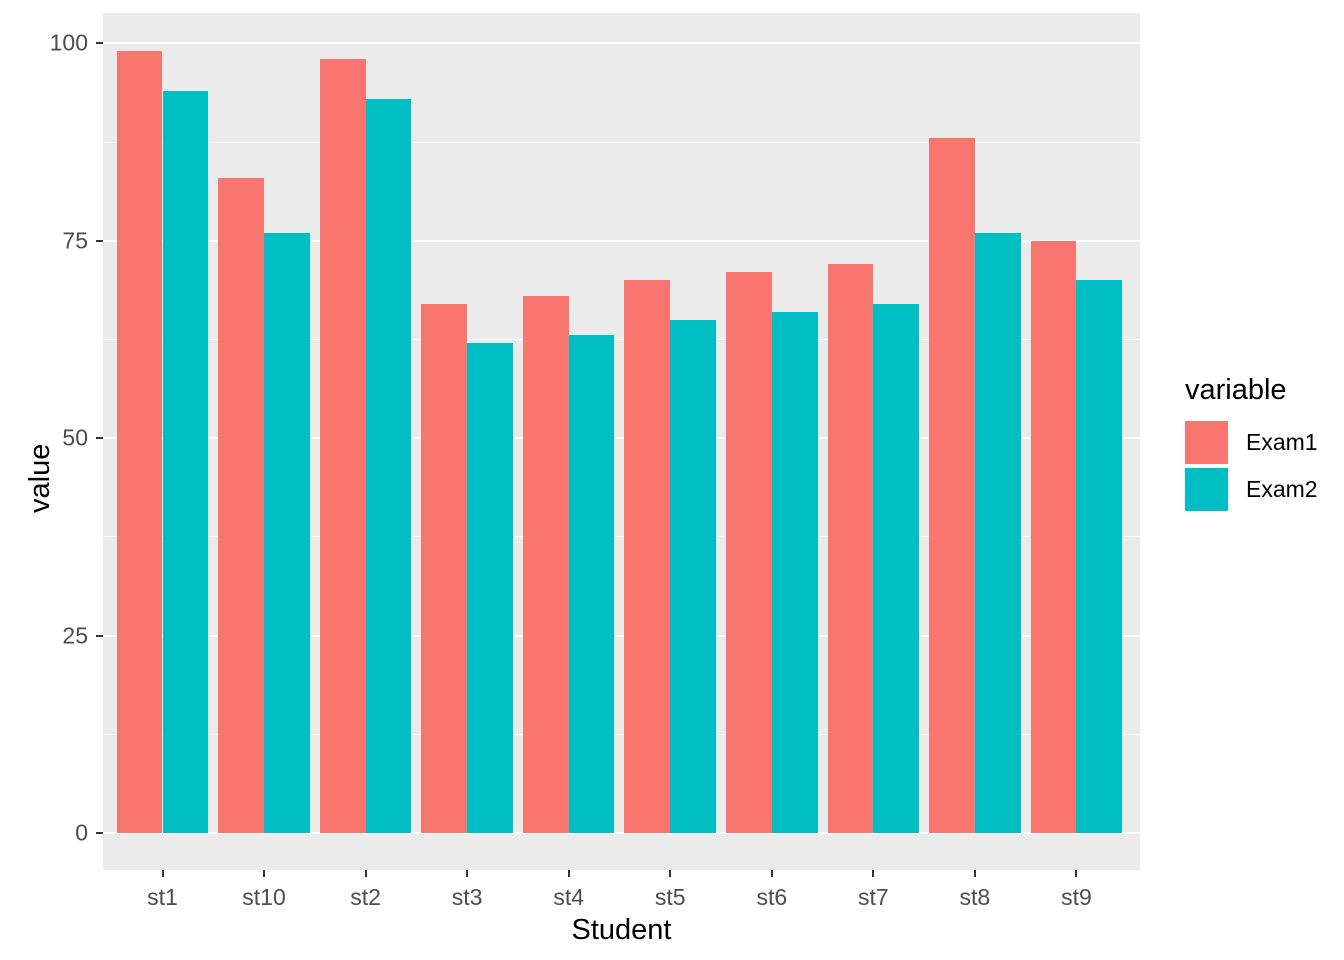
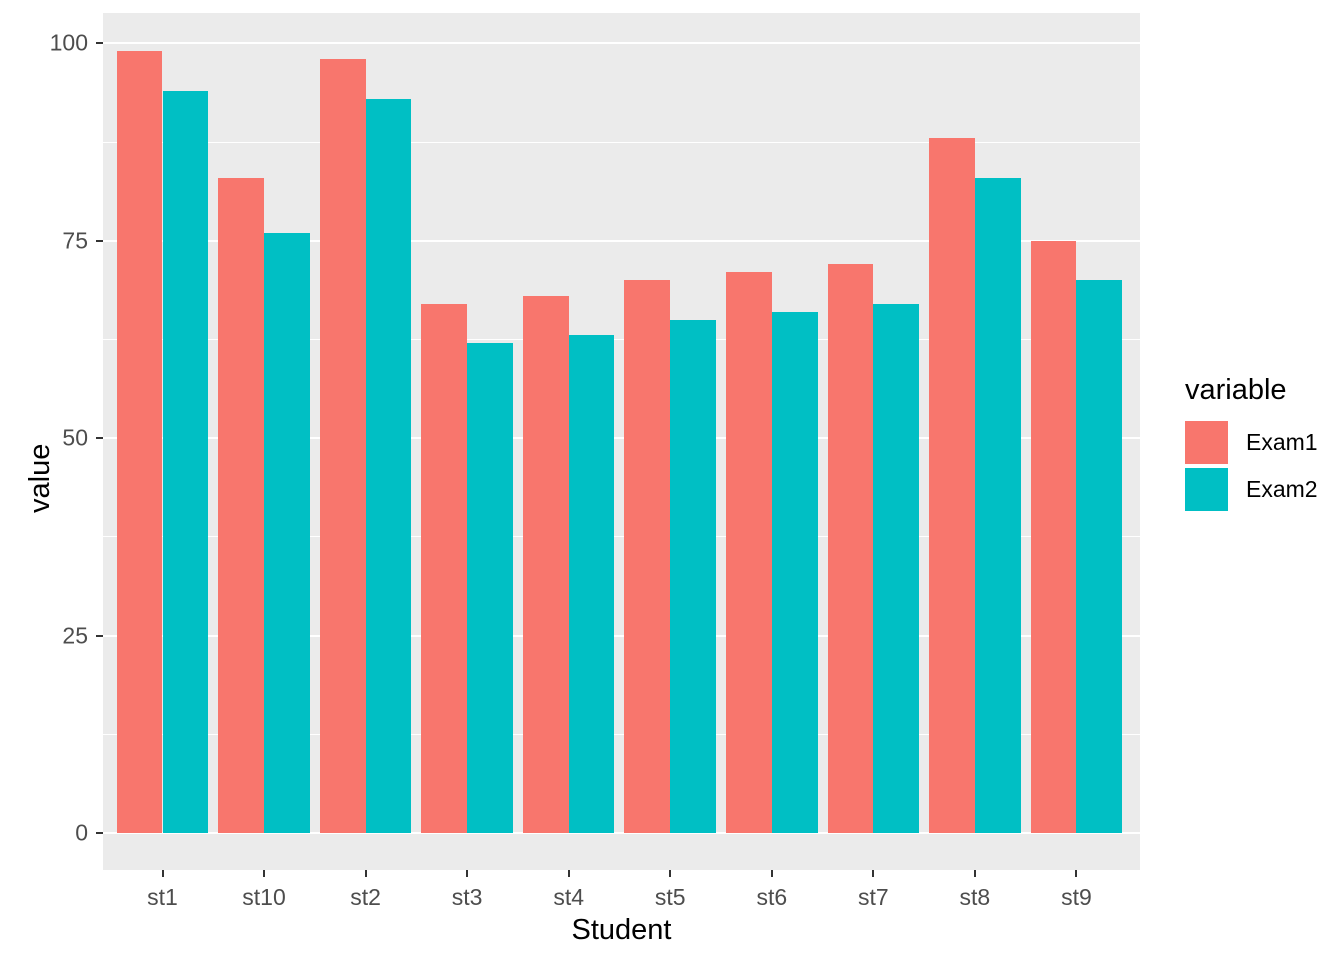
Exam2/st8: 76 -> 83
